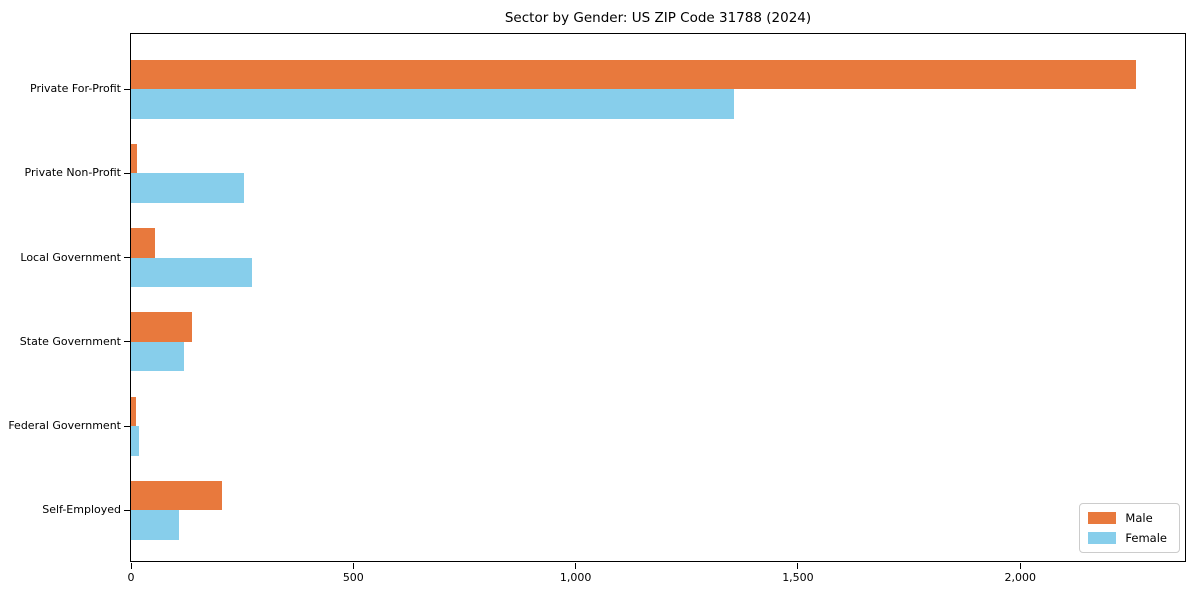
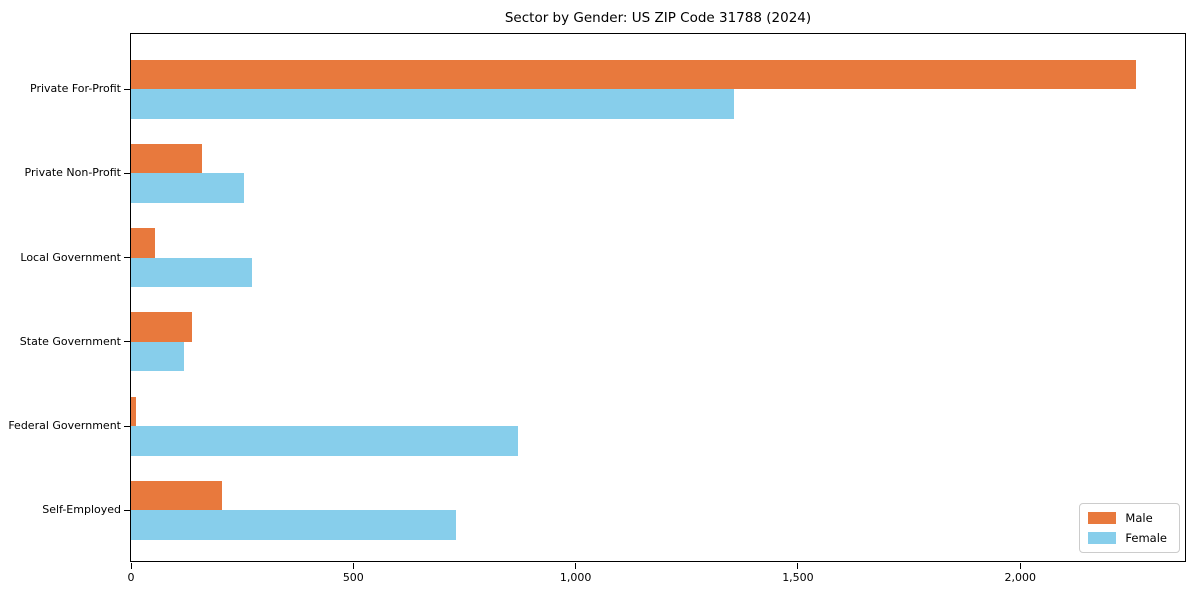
Male/Private Non-Profit: 10 -> 160
Female/Federal Government: 20 -> 870
Female/Self-Employed: 110 -> 730
